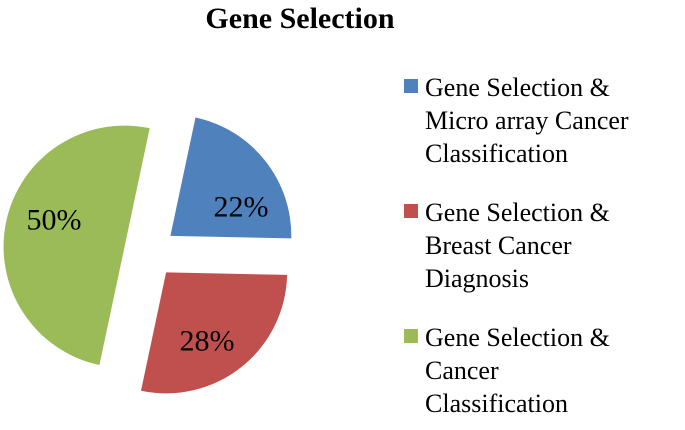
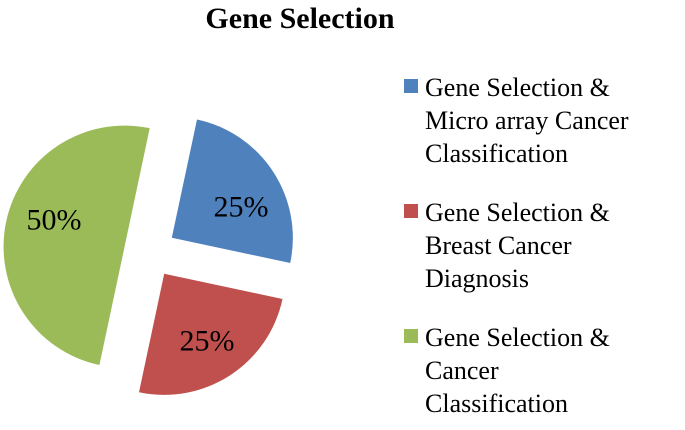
Gene Selection & Micro array Cancer Classification: 22% -> 25%
Gene Selection & Breast Cancer Diagnosis: 28% -> 25%
